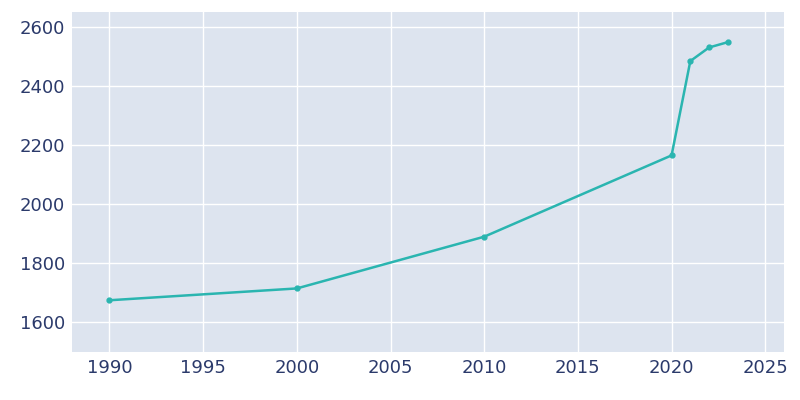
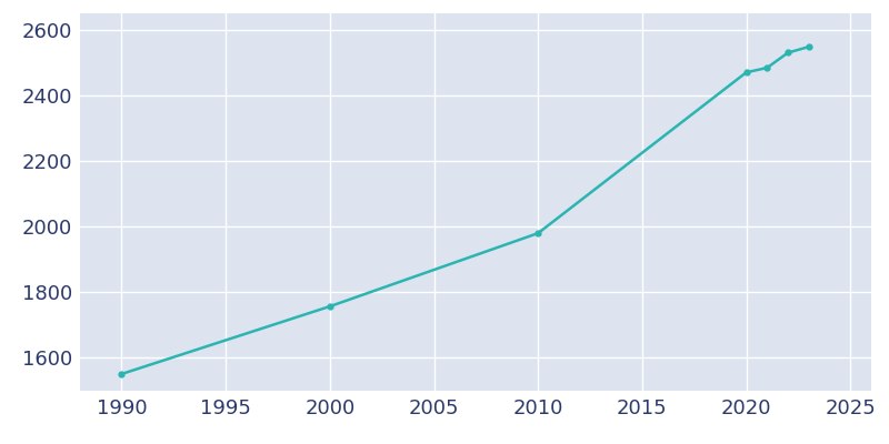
1990: 1675 -> 1551
2000: 1715 -> 1757
2010: 1890 -> 1980
2020: 2165 -> 2470
